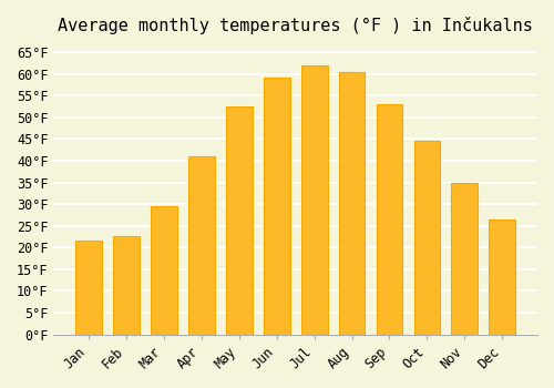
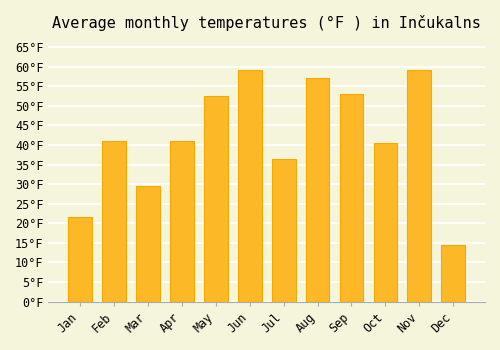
Feb: 22.5°F -> 41.0°F
Jul: 62.0°F -> 36.5°F
Aug: 60.5°F -> 57.0°F
Oct: 44.5°F -> 40.5°F
Nov: 35.0°F -> 59.0°F
Dec: 26.5°F -> 14.5°F
